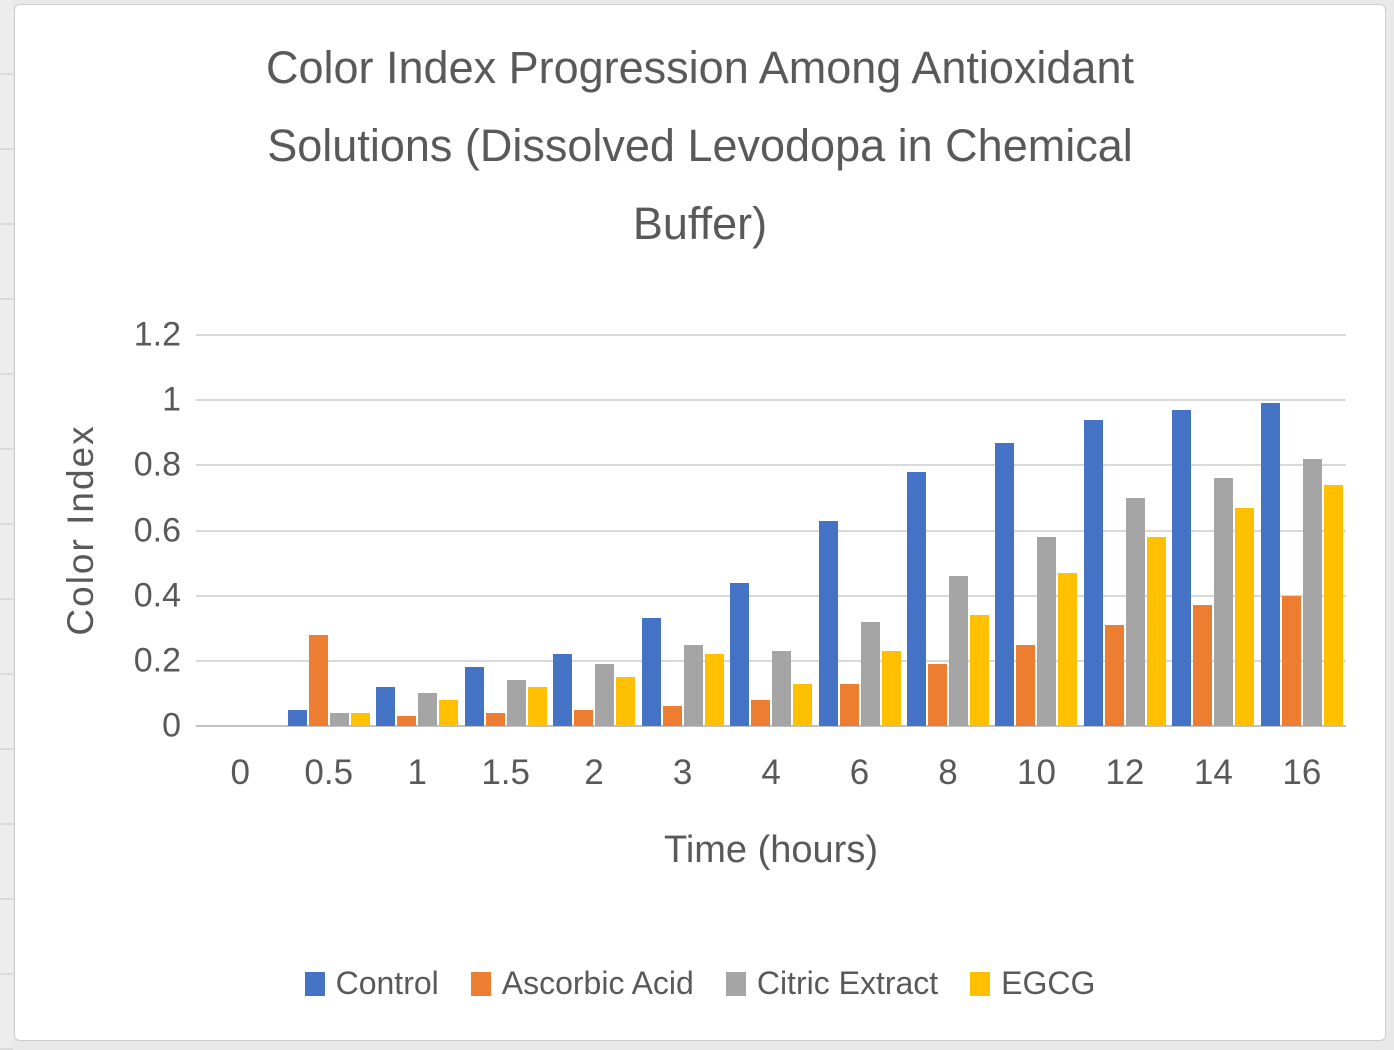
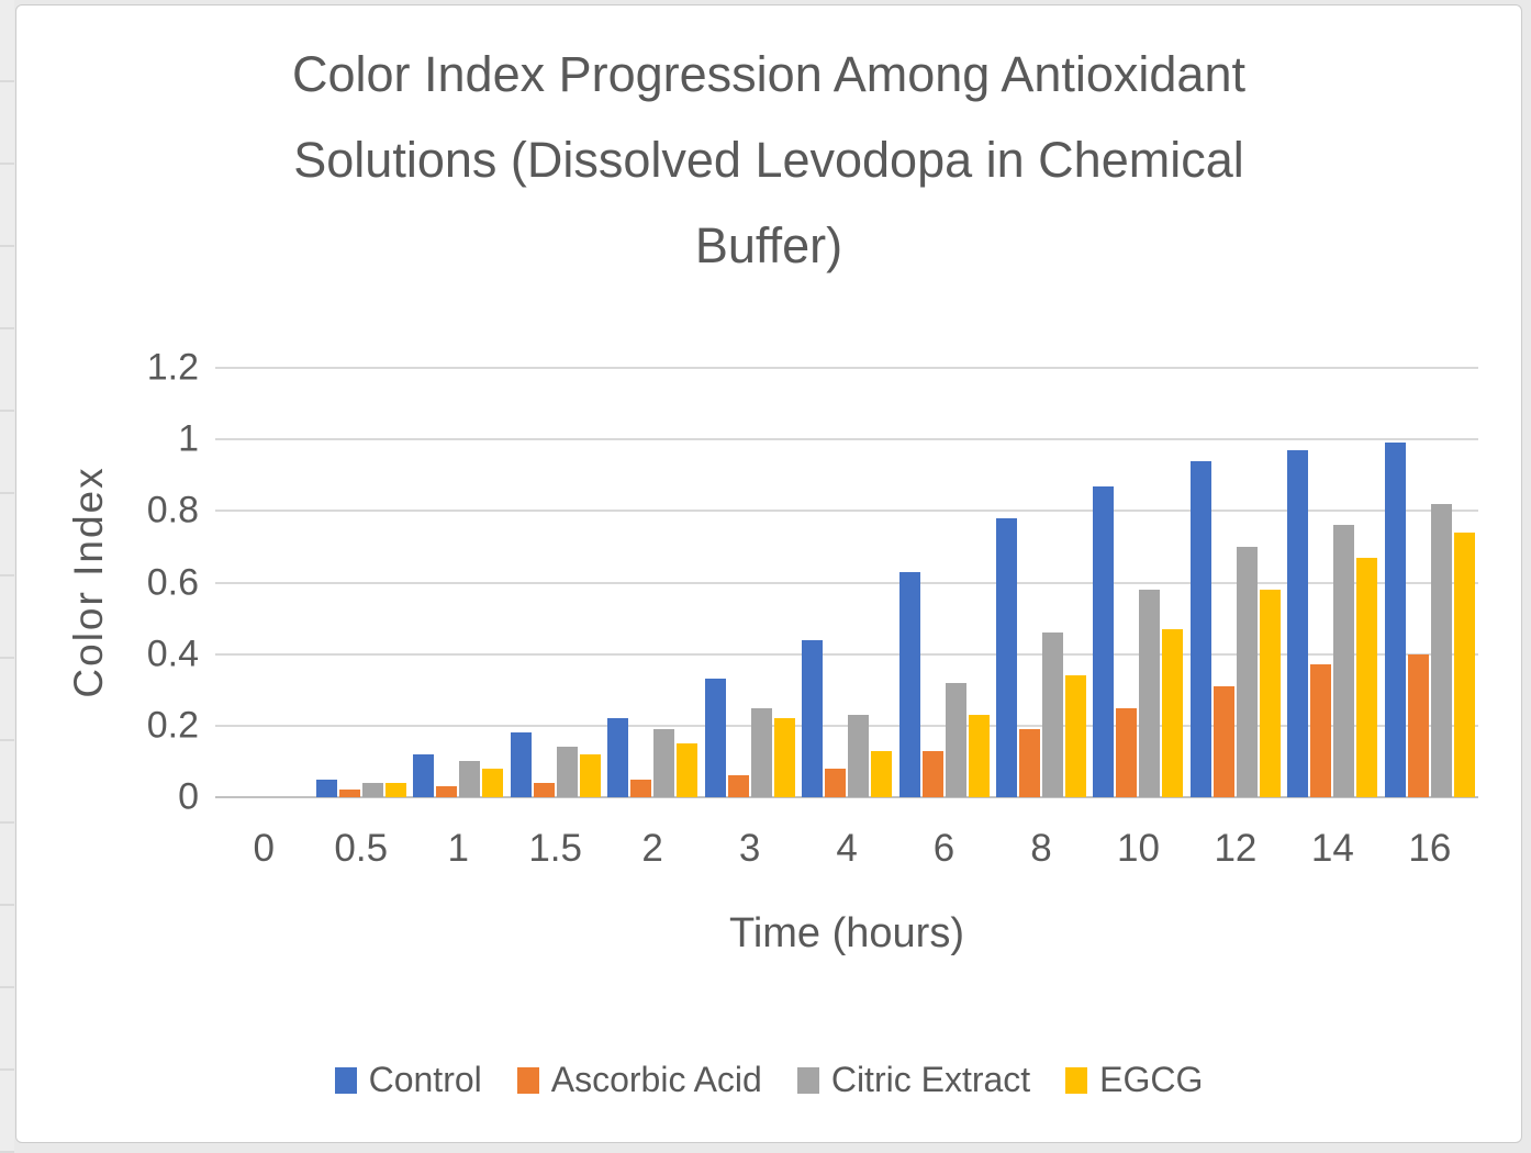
Ascorbic Acid/0.5: 0.28 -> 0.02
